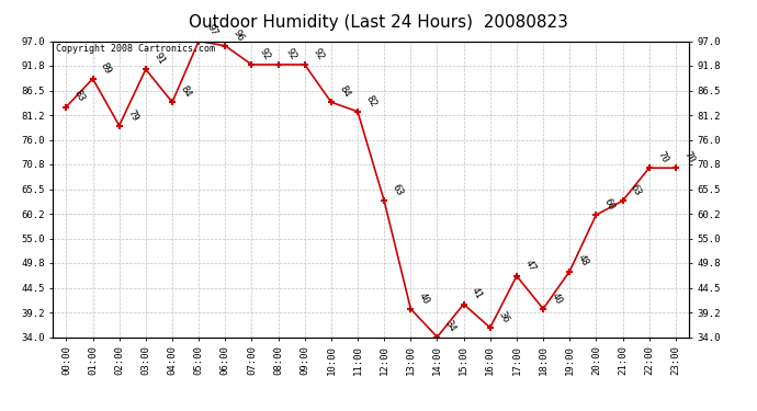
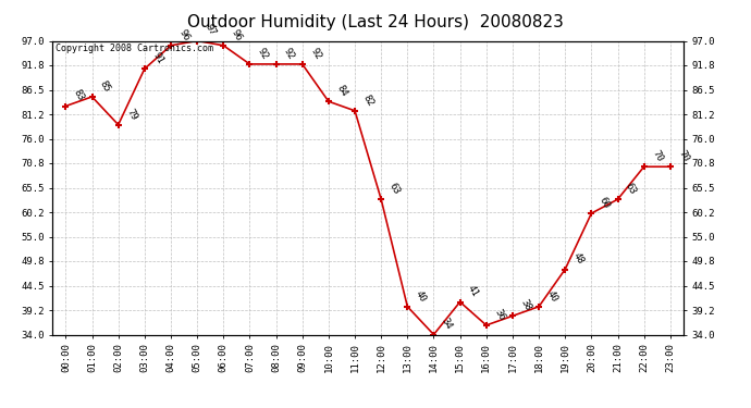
01:00: 89 -> 85
04:00: 84 -> 96
17:00: 47 -> 38
